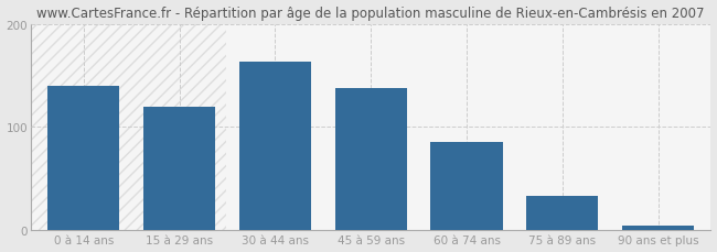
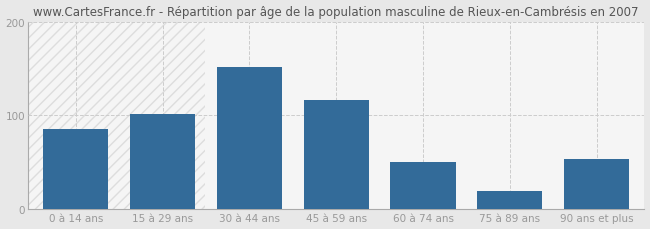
0 à 14 ans: 140 -> 86
15 à 29 ans: 120 -> 102
30 à 44 ans: 163 -> 152
45 à 59 ans: 138 -> 116
60 à 74 ans: 85 -> 50
75 à 89 ans: 33 -> 20
90 ans et plus: 5 -> 54
